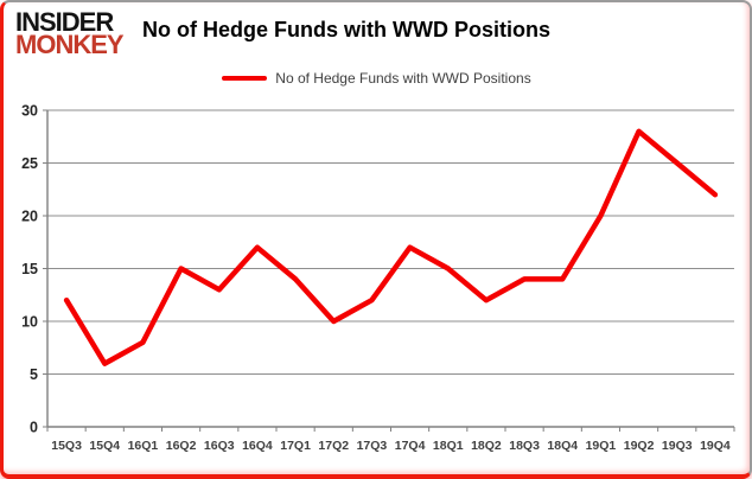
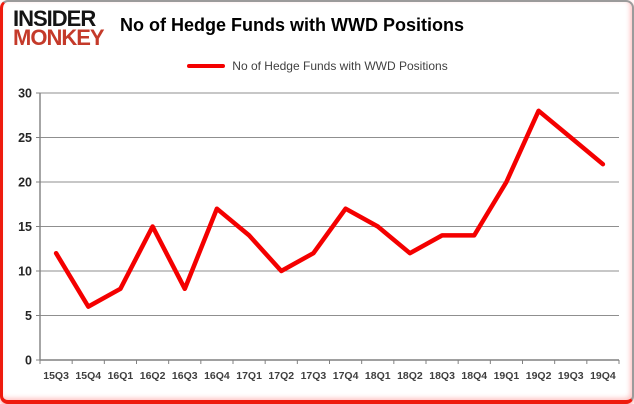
16Q3: 13 -> 8
